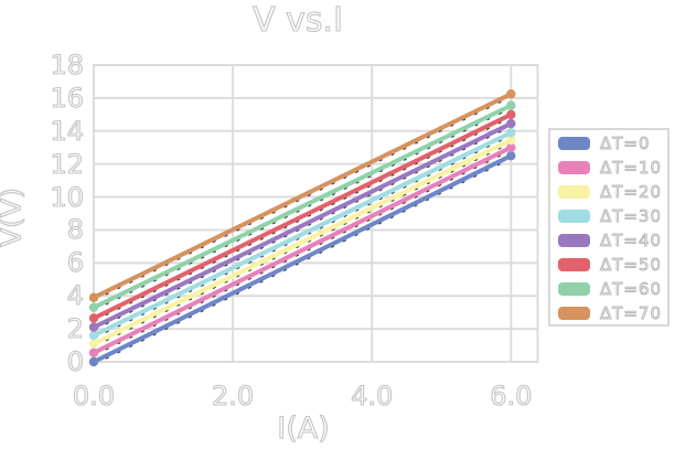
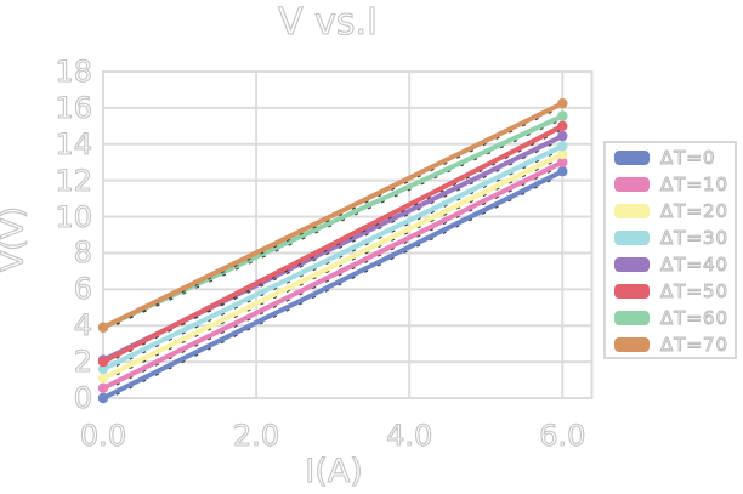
ΔT=50/0: 2.6 -> 2.0
ΔT=60/0: 3.3 -> 3.9
